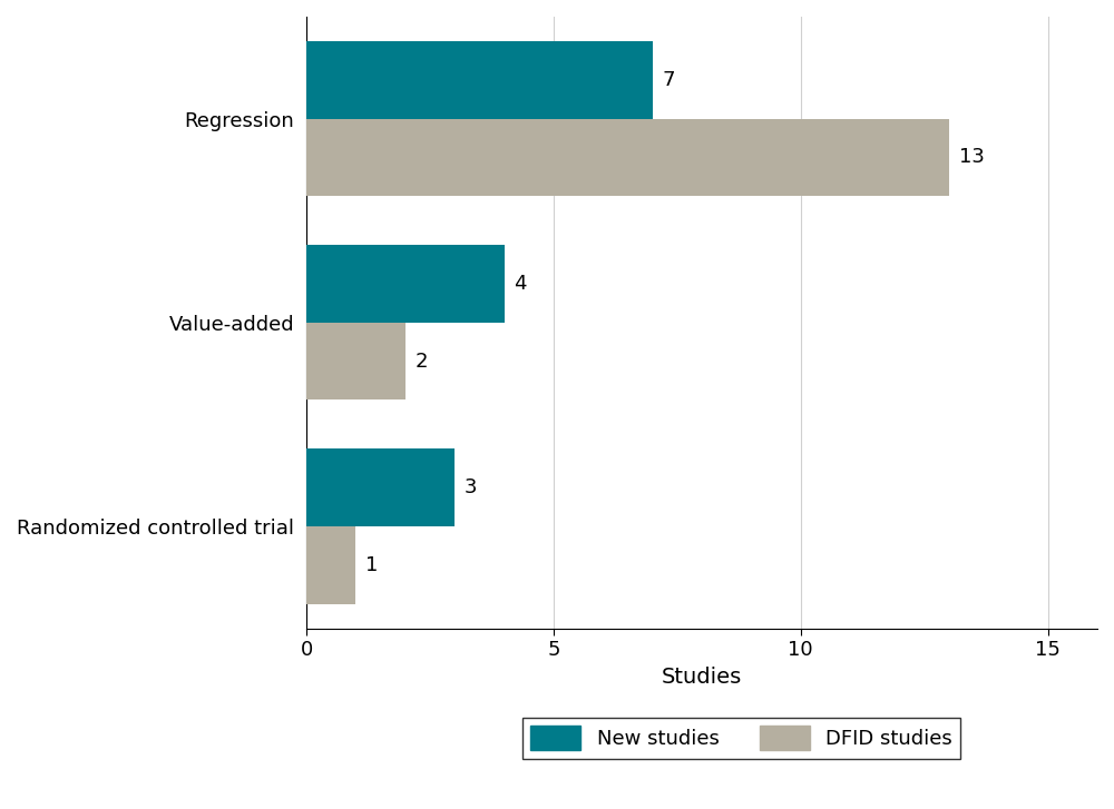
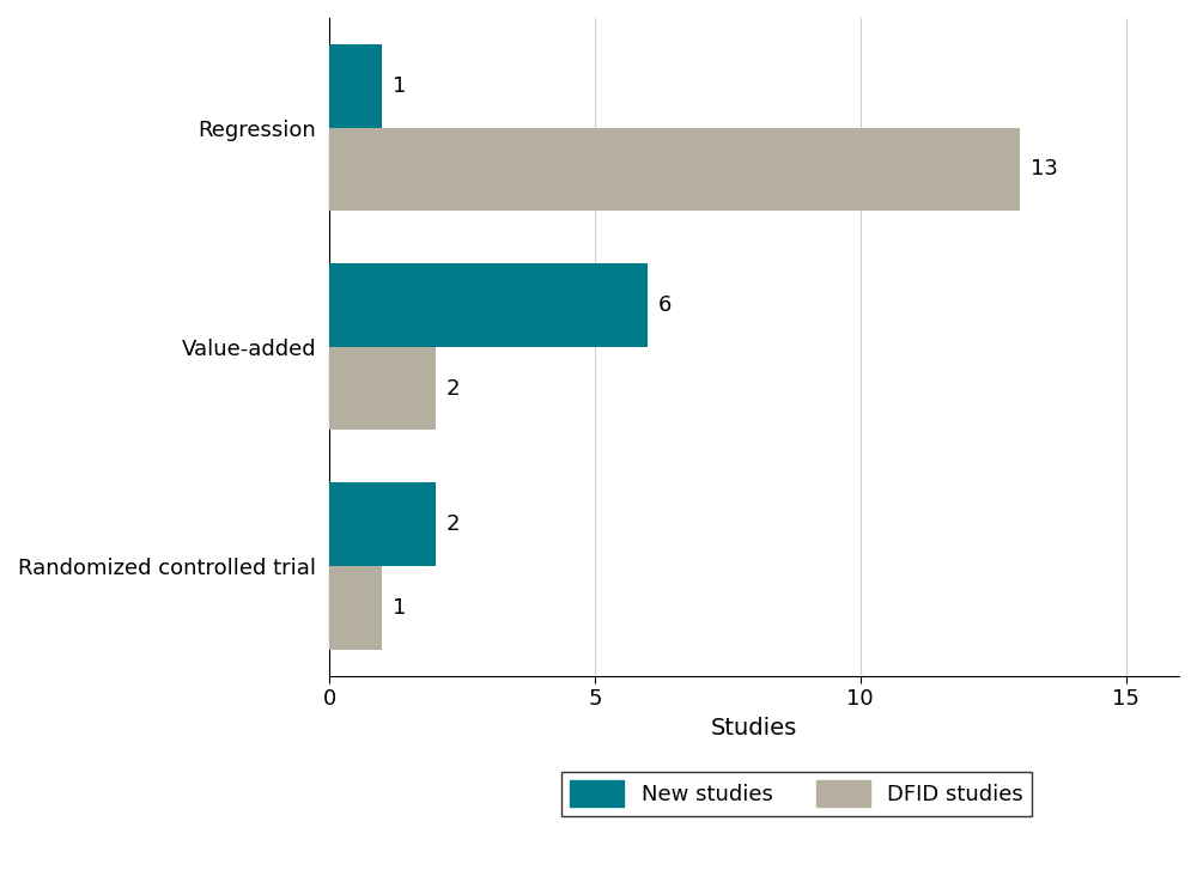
New studies/Regression: 7 -> 1
New studies/Value-added: 4 -> 6
New studies/Randomized controlled trial: 3 -> 2
